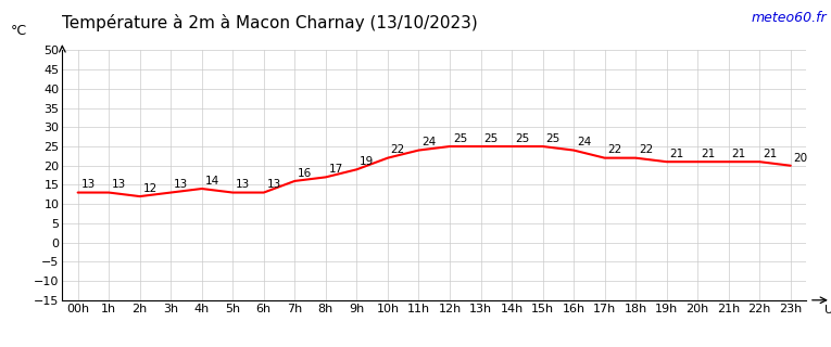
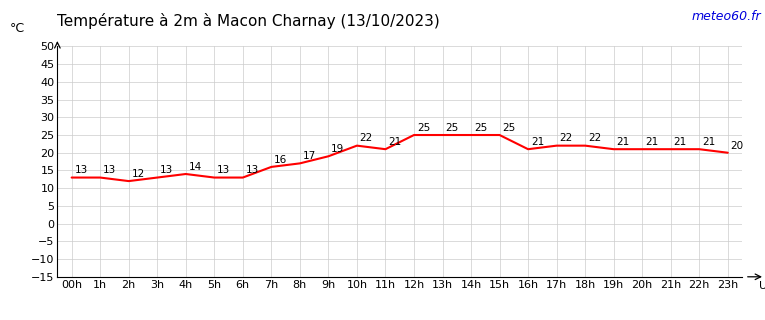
11h: 24 -> 21
16h: 24 -> 21
